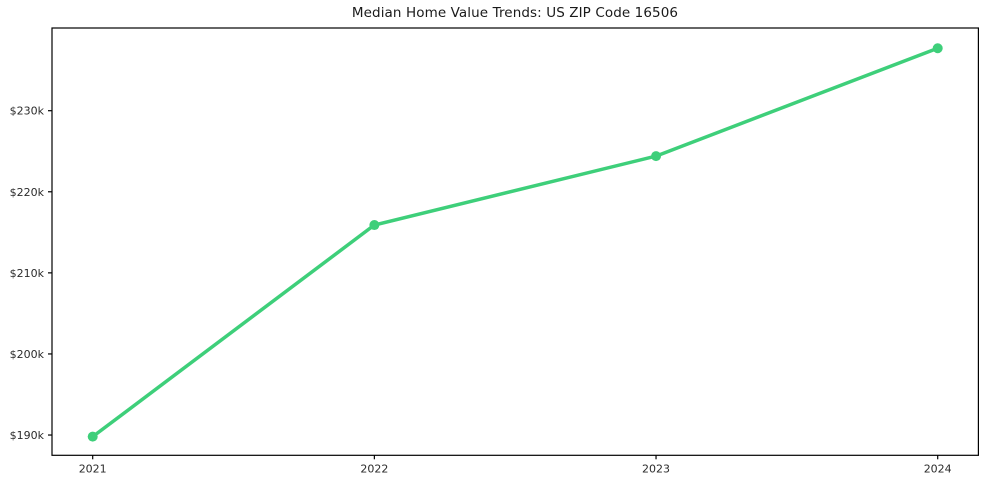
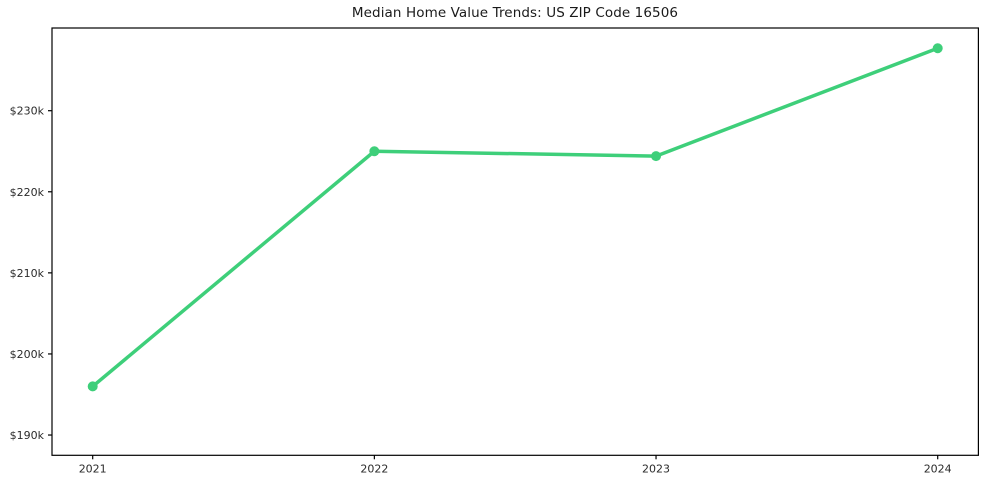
2021: $190k -> $196k
2022: $216k -> $225k
